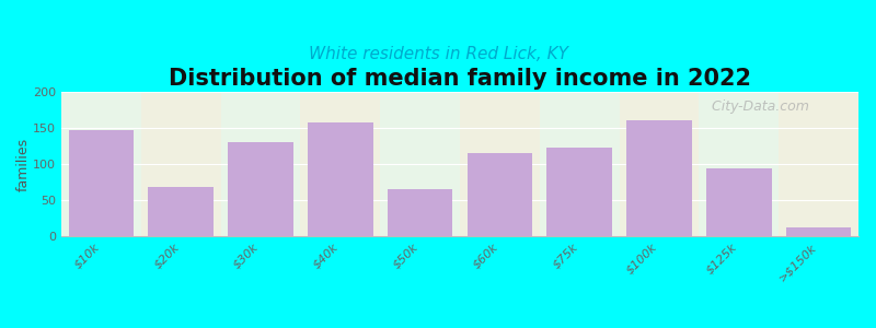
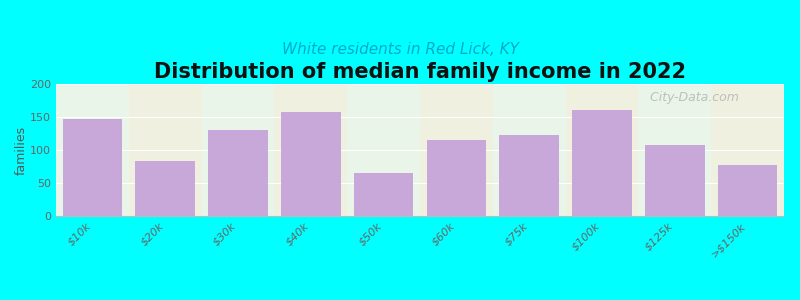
$20k: 68 -> 84
$125k: 94 -> 108
>$150k: 12 -> 78
